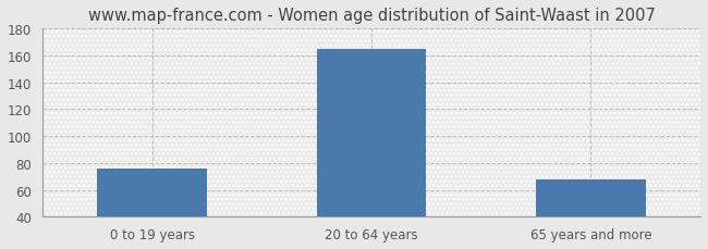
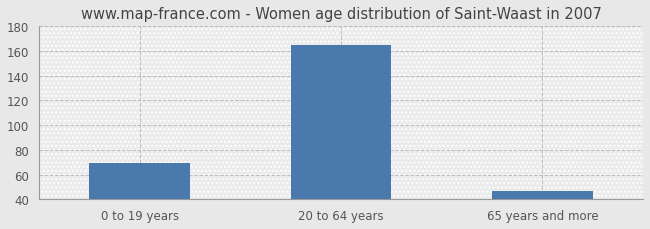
0 to 19 years: 76 -> 69
65 years and more: 68 -> 47
